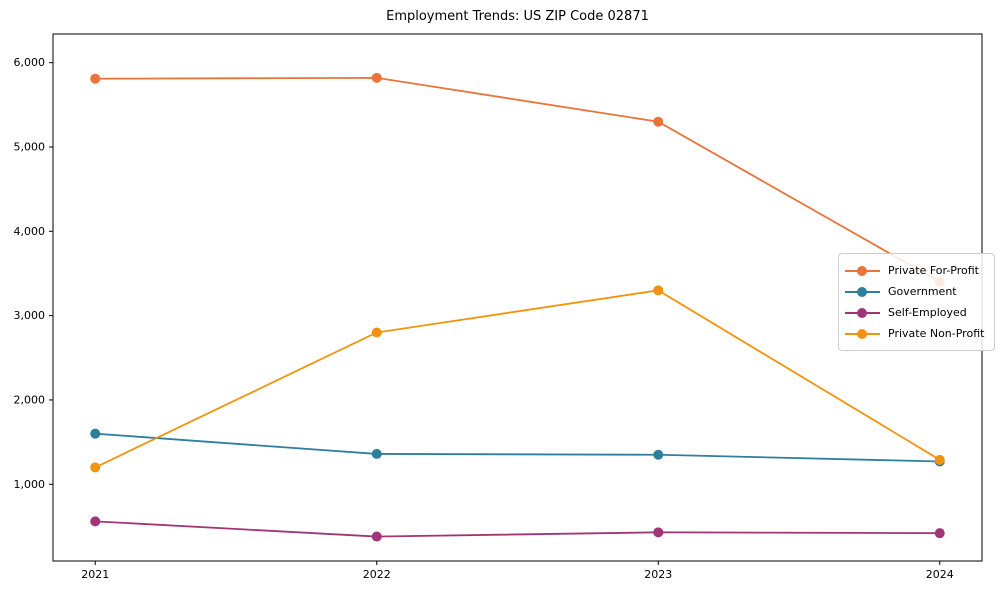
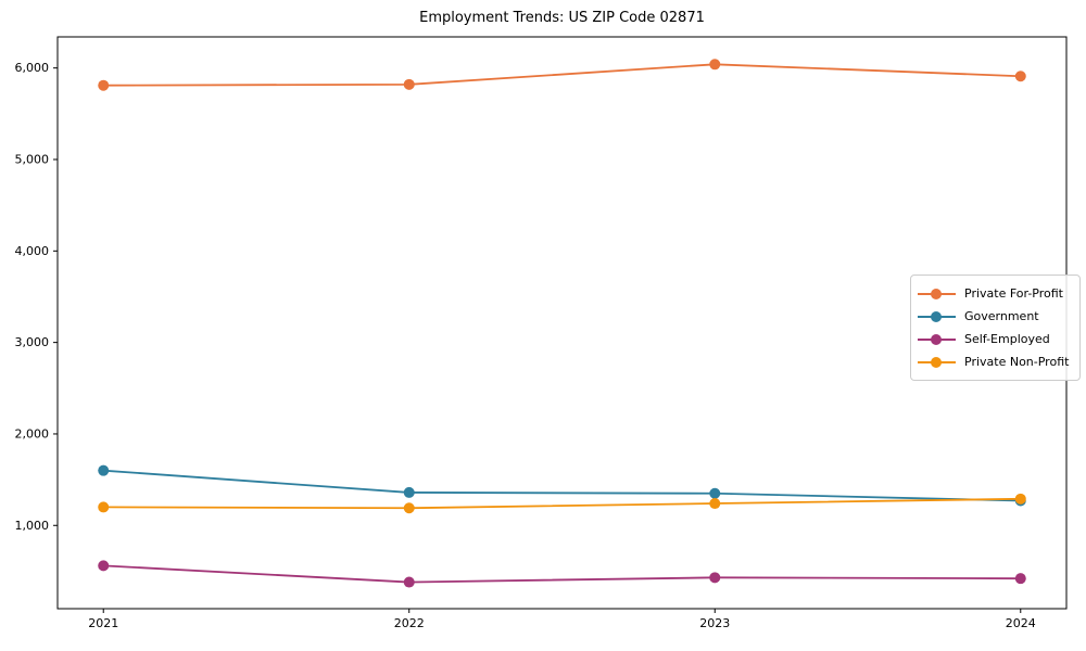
Private Non-Profit/2022: 2800 -> 1200
Private For-Profit/2023: 5300 -> 6000
Private Non-Profit/2023: 3300 -> 1200
Private For-Profit/2024: 3400 -> 5900
